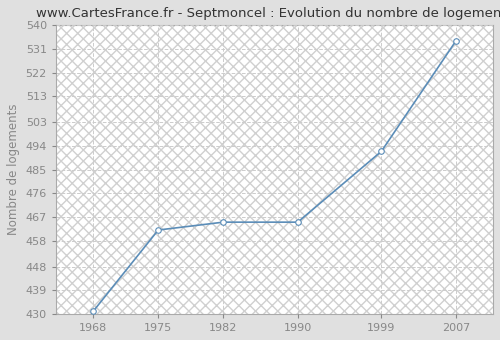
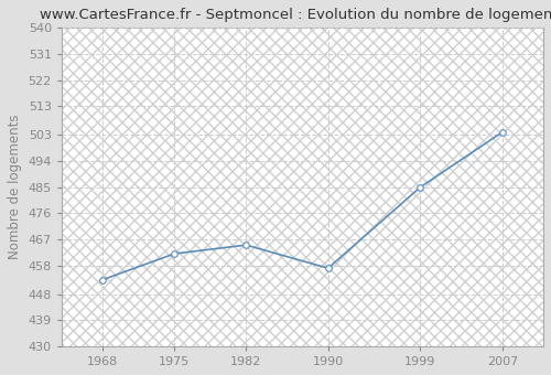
1968: 431 -> 453
1990: 465 -> 457
1999: 492 -> 485
2007: 534 -> 504
